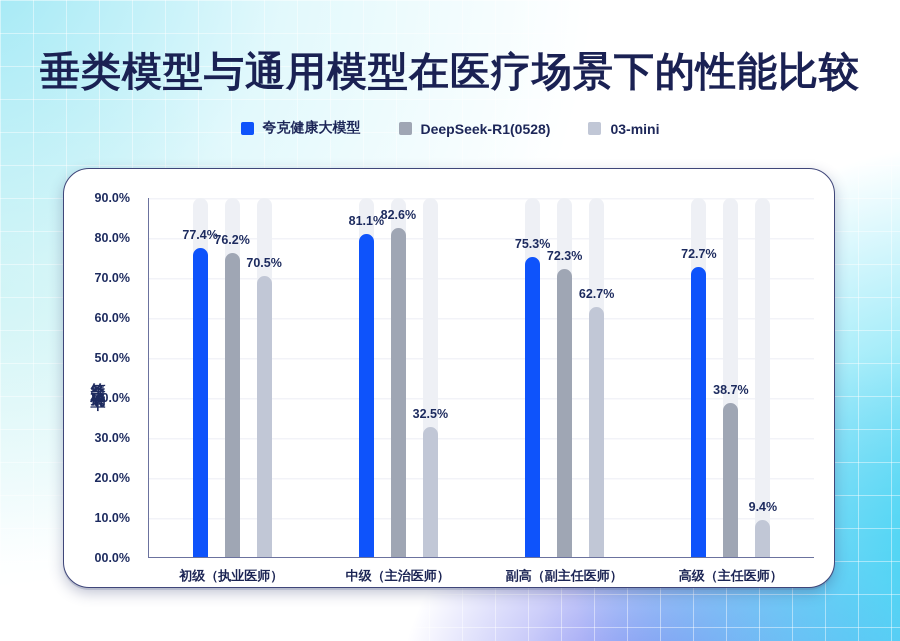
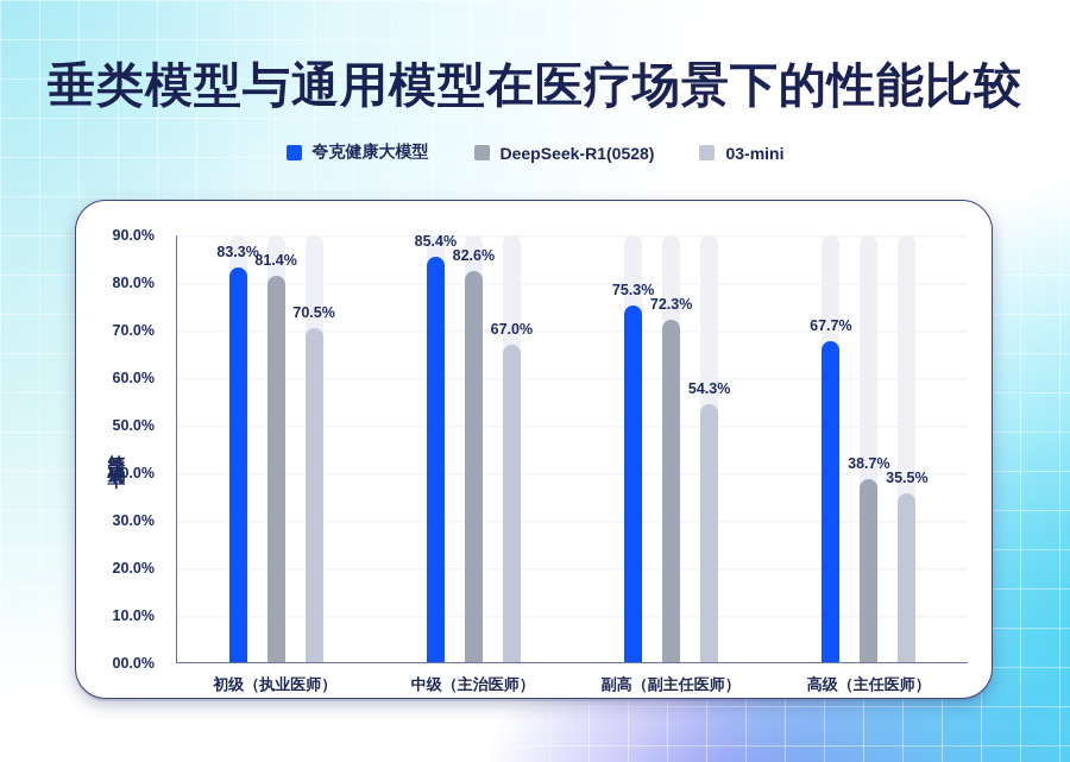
夸克健康大模型/初级（执业医师）: 77.4% -> 83.3%
DeepSeek-R1(0528)/初级（执业医师）: 76.2% -> 81.4%
夸克健康大模型/中级（主治医师）: 81.1% -> 85.4%
03-mini/中级（主治医师）: 32.5% -> 67.0%
03-mini/副高（副主任医师）: 62.7% -> 54.3%
夸克健康大模型/高级（主任医师）: 72.7% -> 67.7%
03-mini/高级（主任医师）: 9.4% -> 35.5%
